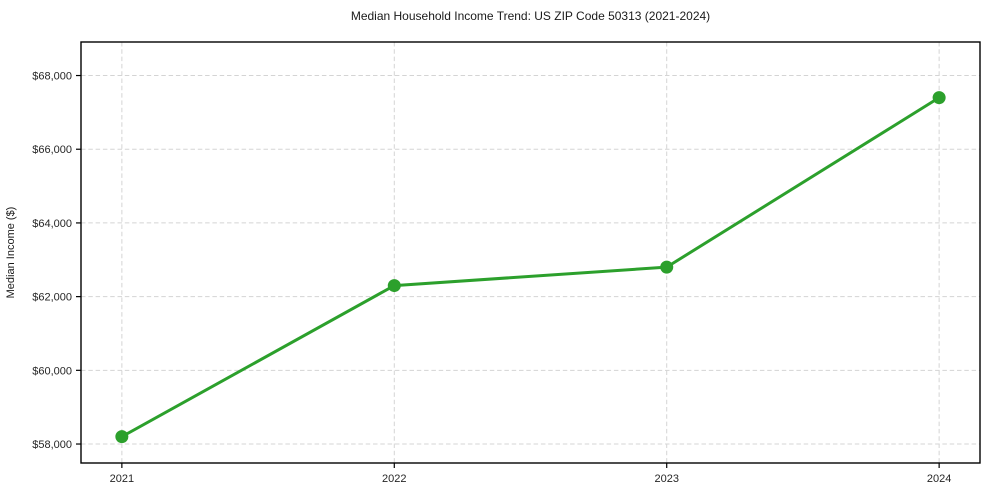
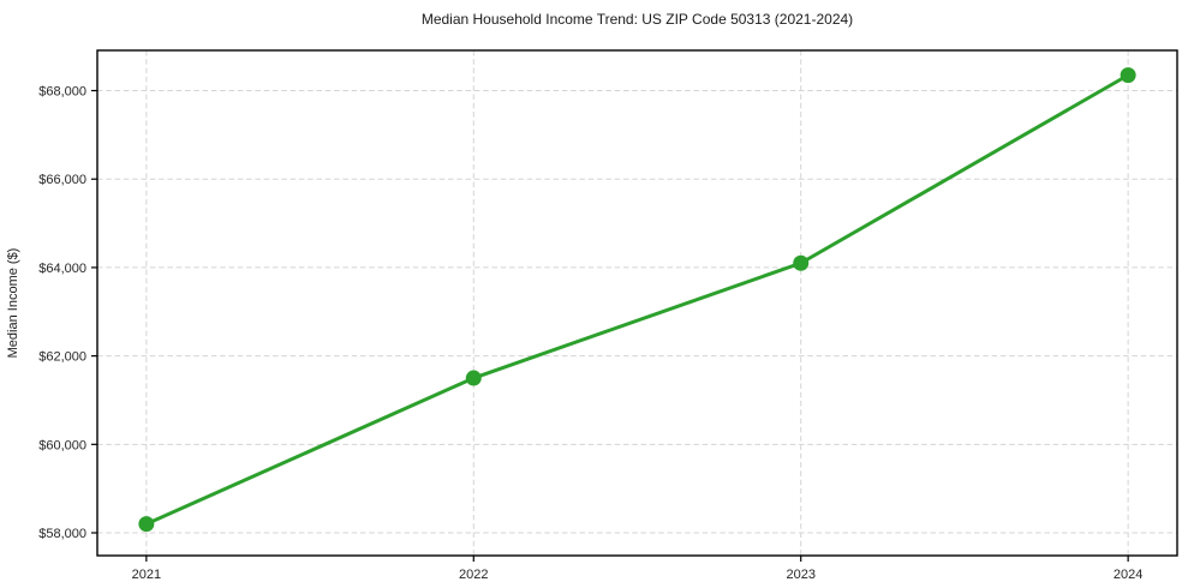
2022: $62300 -> $61500
2023: $62800 -> $64100
2024: $67400 -> $68400
